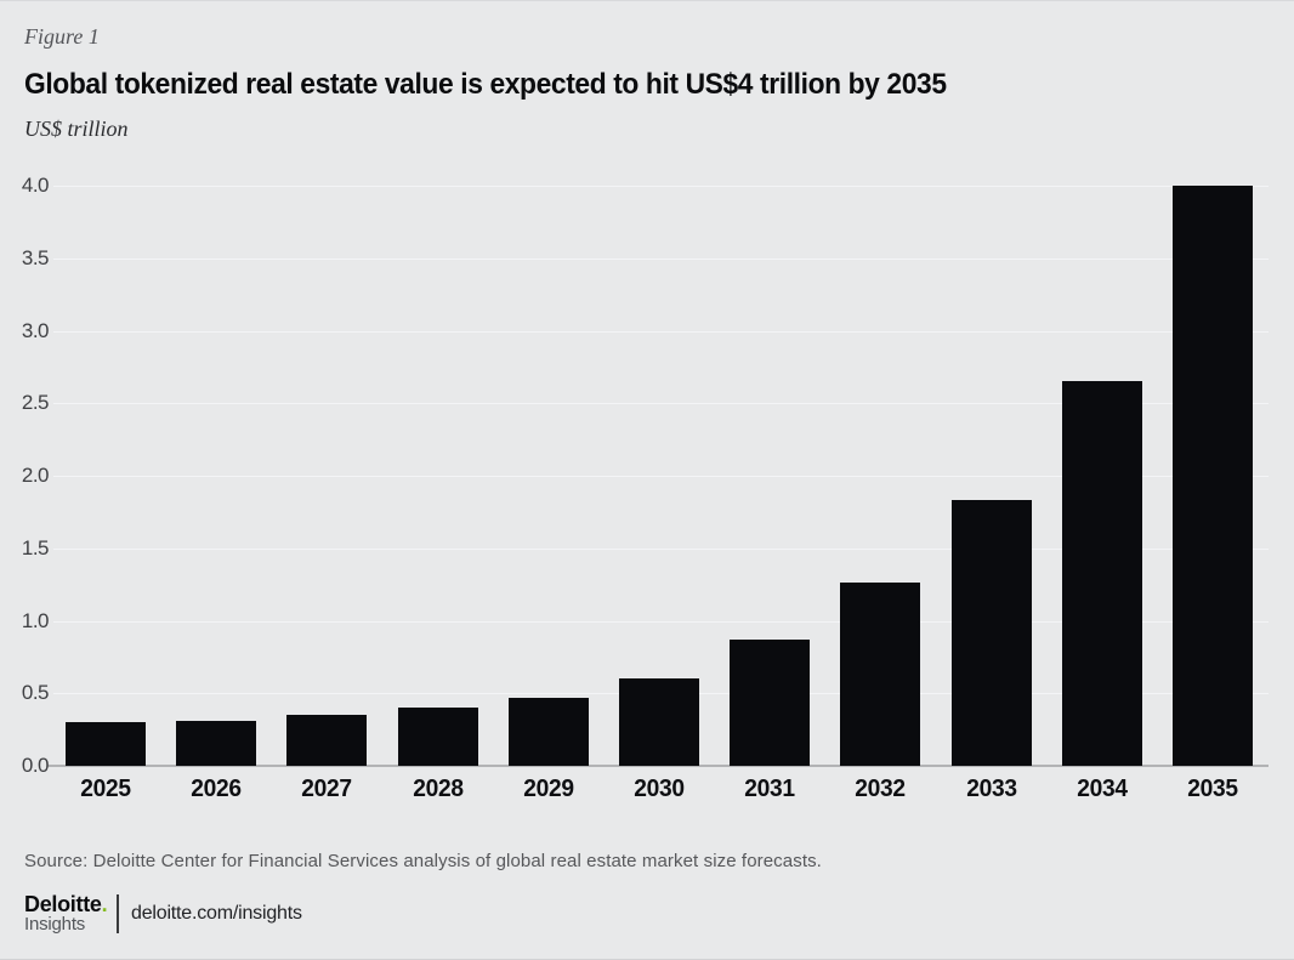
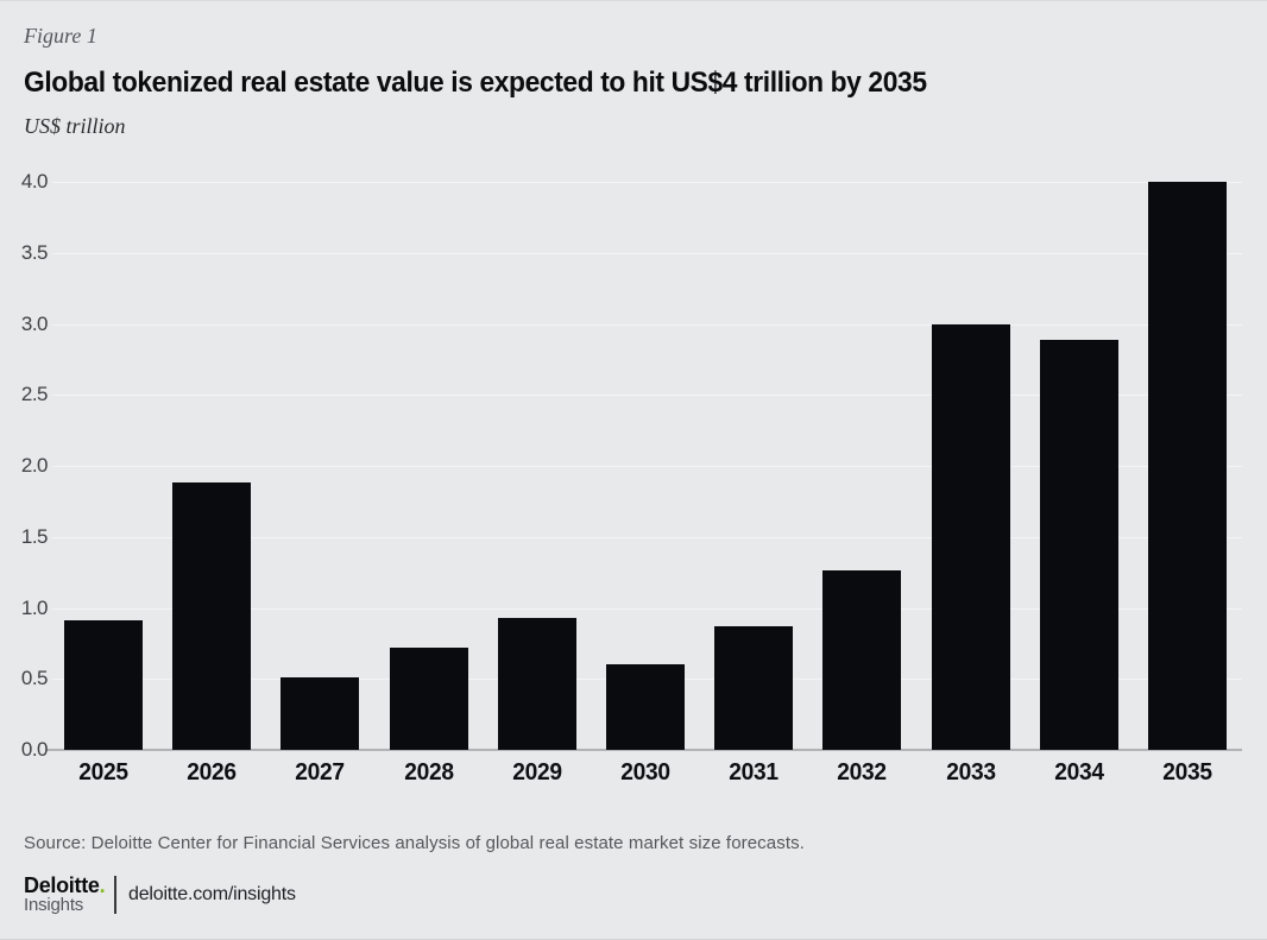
2025: 0.30 -> 0.91
2026: 0.31 -> 1.88
2027: 0.35 -> 0.51
2028: 0.40 -> 0.72
2029: 0.47 -> 0.93
2033: 1.83 -> 3.00
2034: 2.65 -> 2.89
